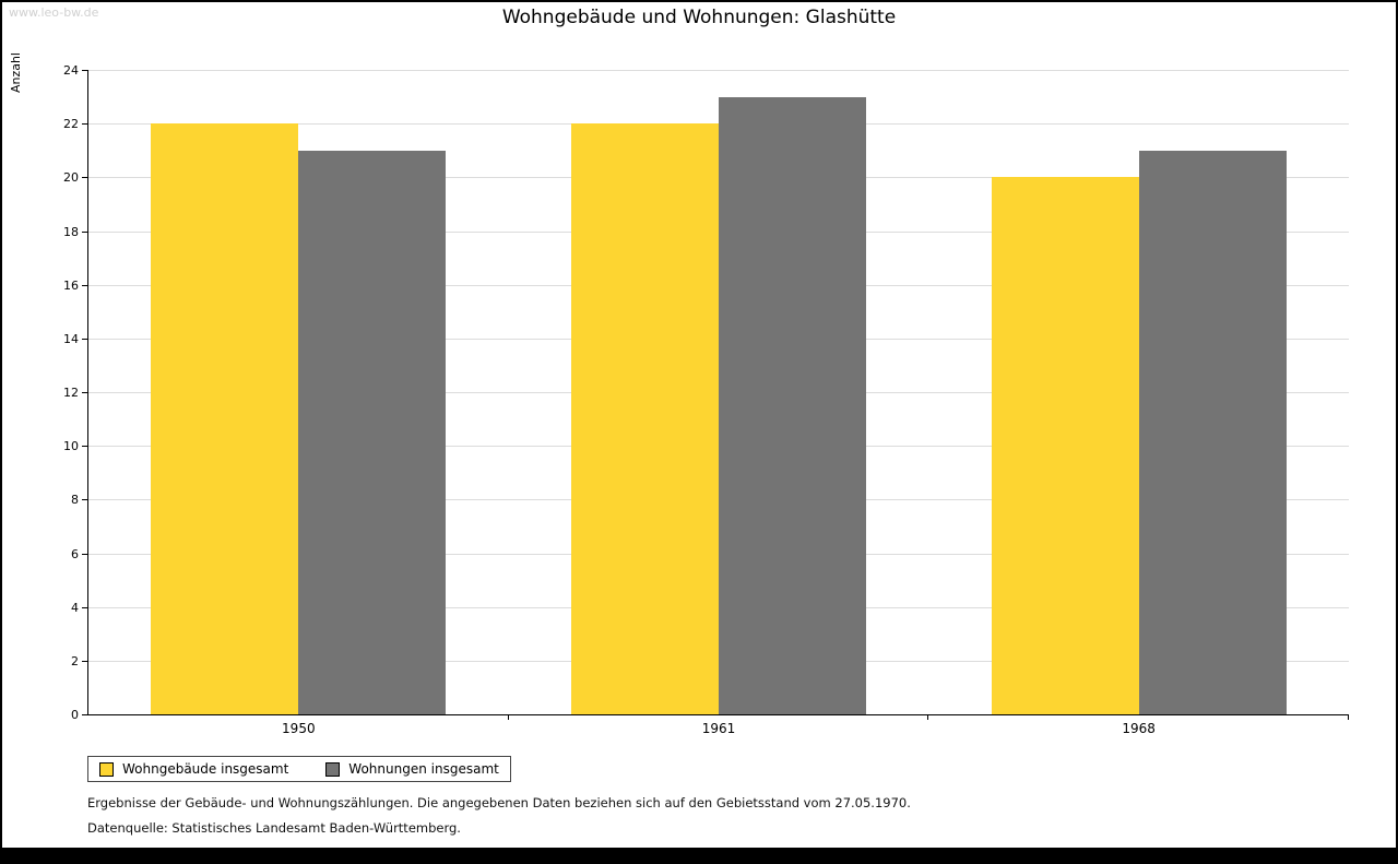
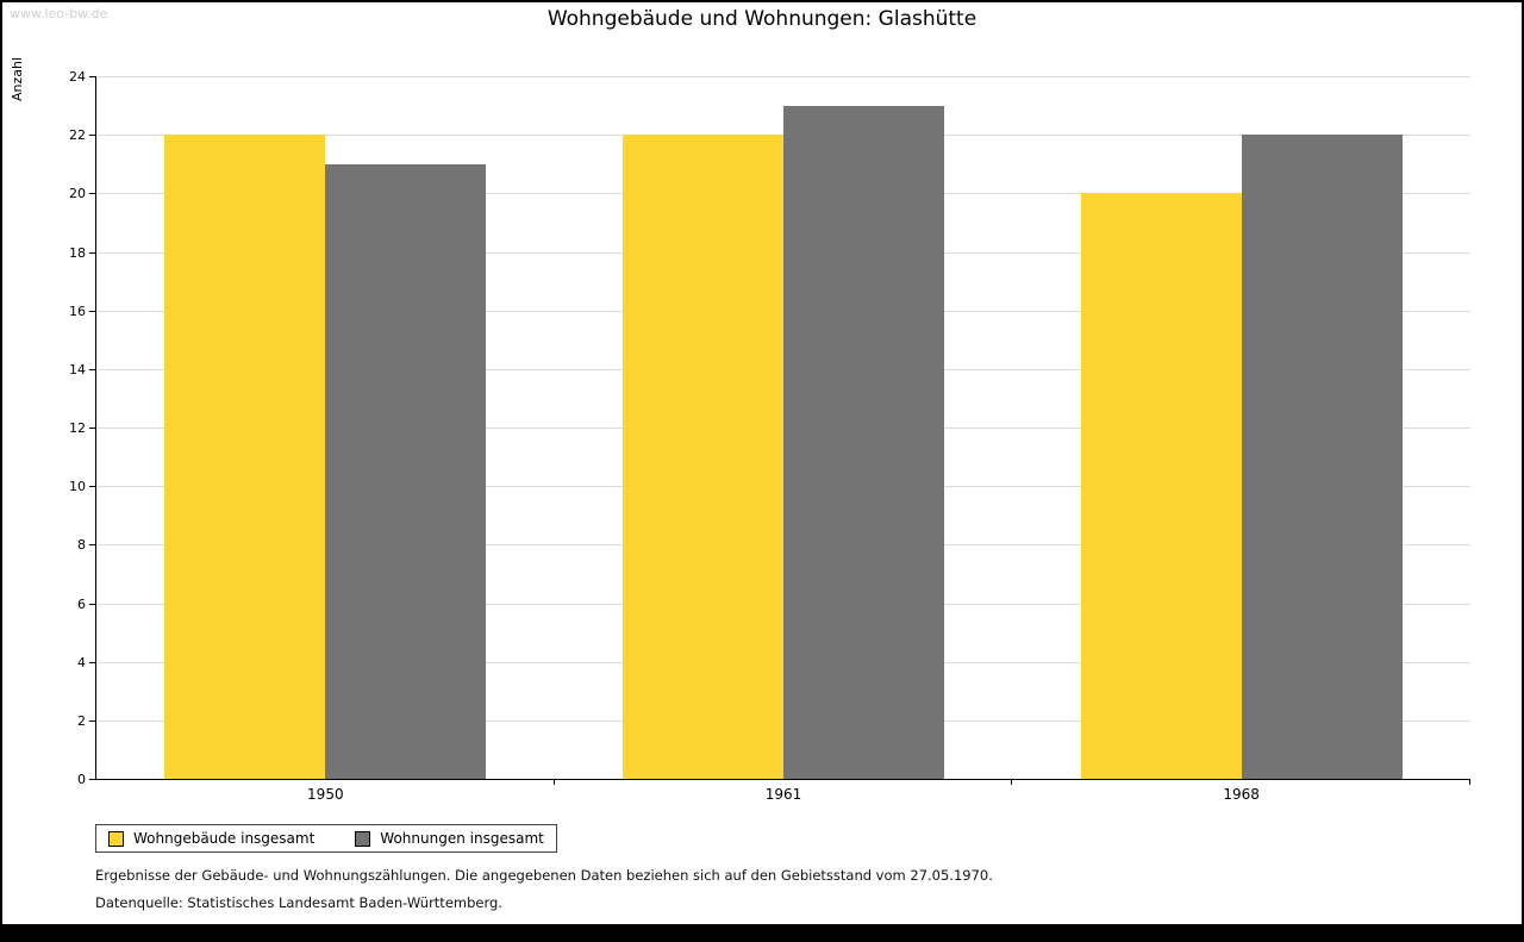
Wohnungen insgesamt/1968: 21 -> 22
